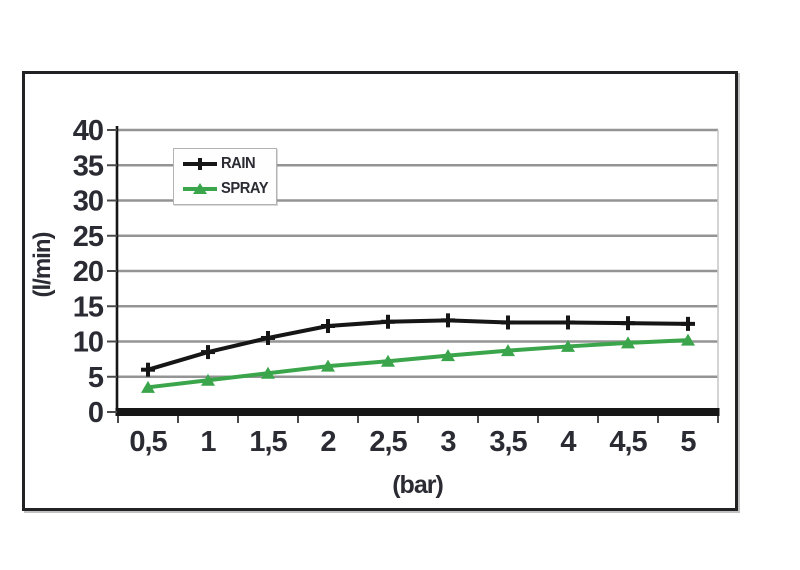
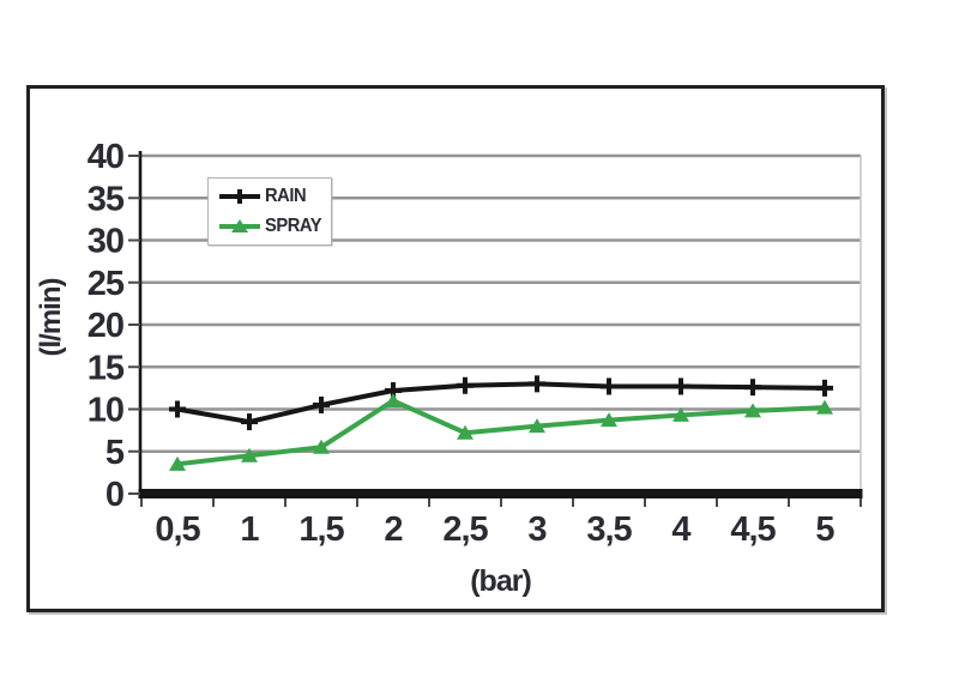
RAIN/0,5: 6 -> 10
SPRAY/2: 6 -> 11
